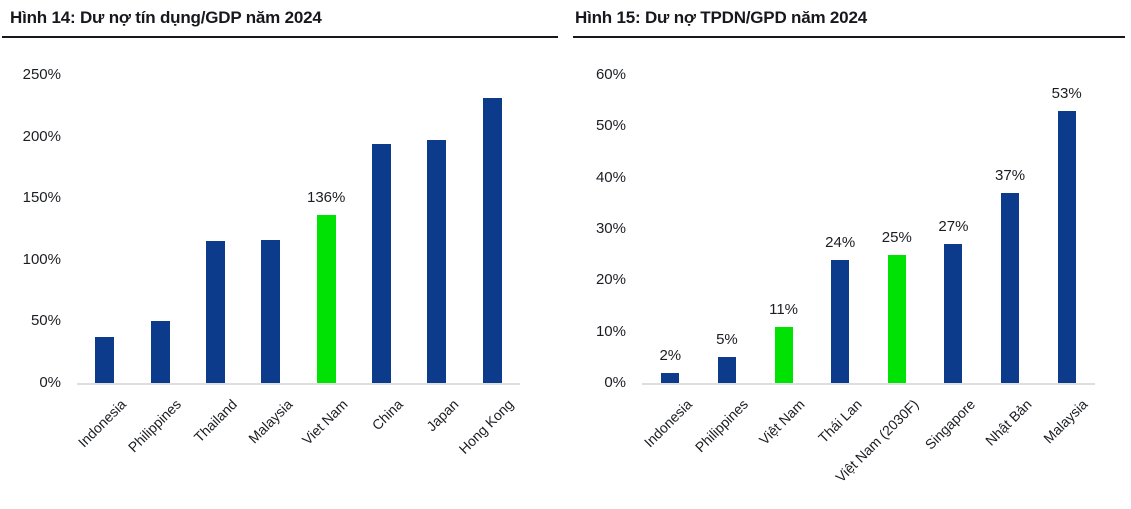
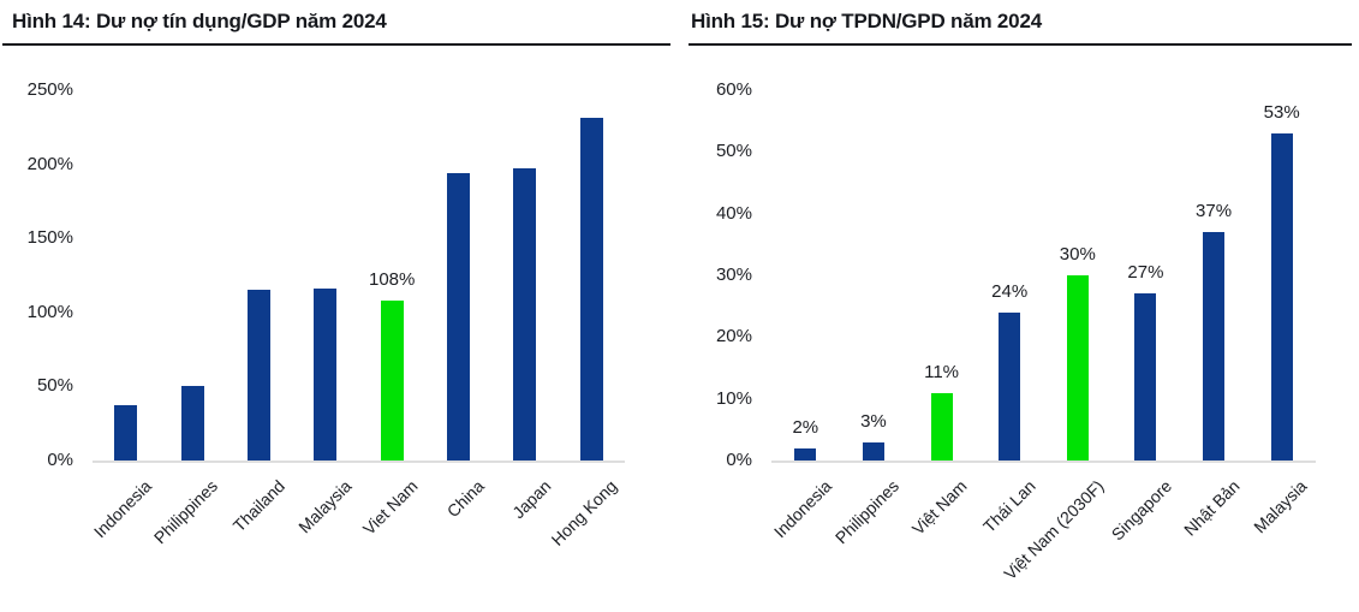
Hình 14: Dư nợ tín dụng/GDP năm 2024/Viet Nam: 136% -> 108%
Hình 15: Dư nợ TPDN/GPD năm 2024/Philippines: 5% -> 3%
Hình 15: Dư nợ TPDN/GPD năm 2024/Việt Nam (2030F): 25% -> 30%
